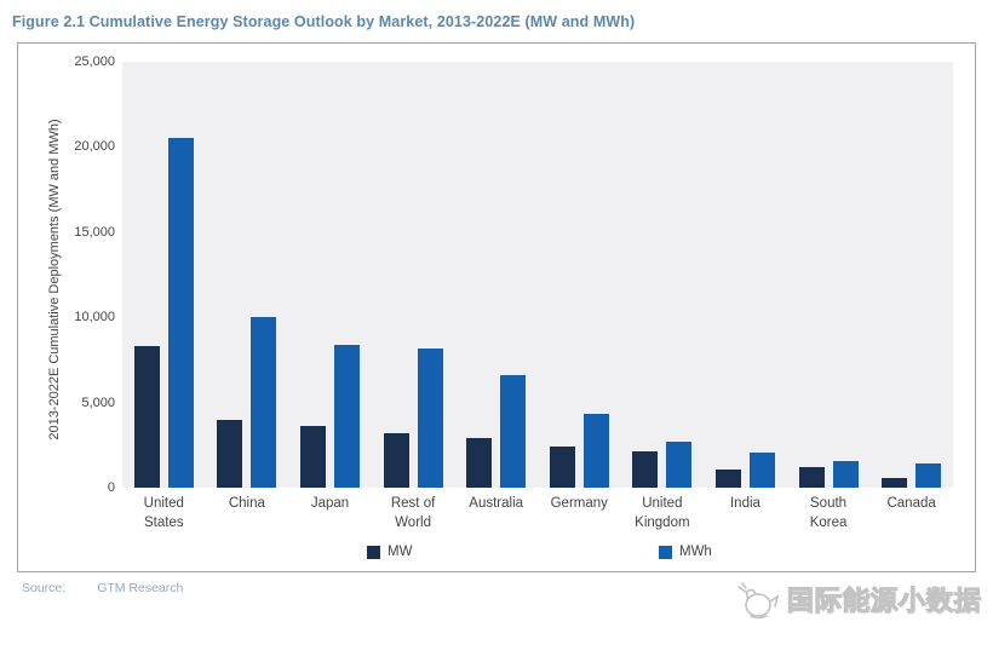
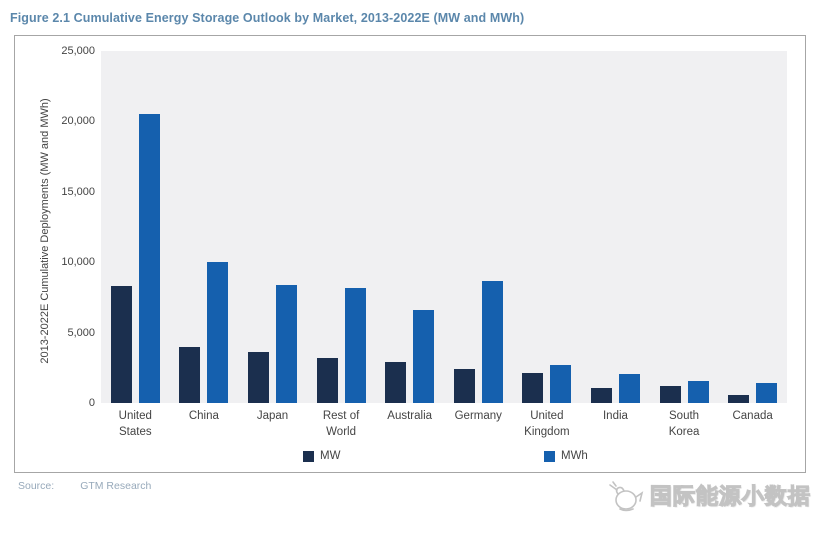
MWh/Germany: 4300 -> 8700
